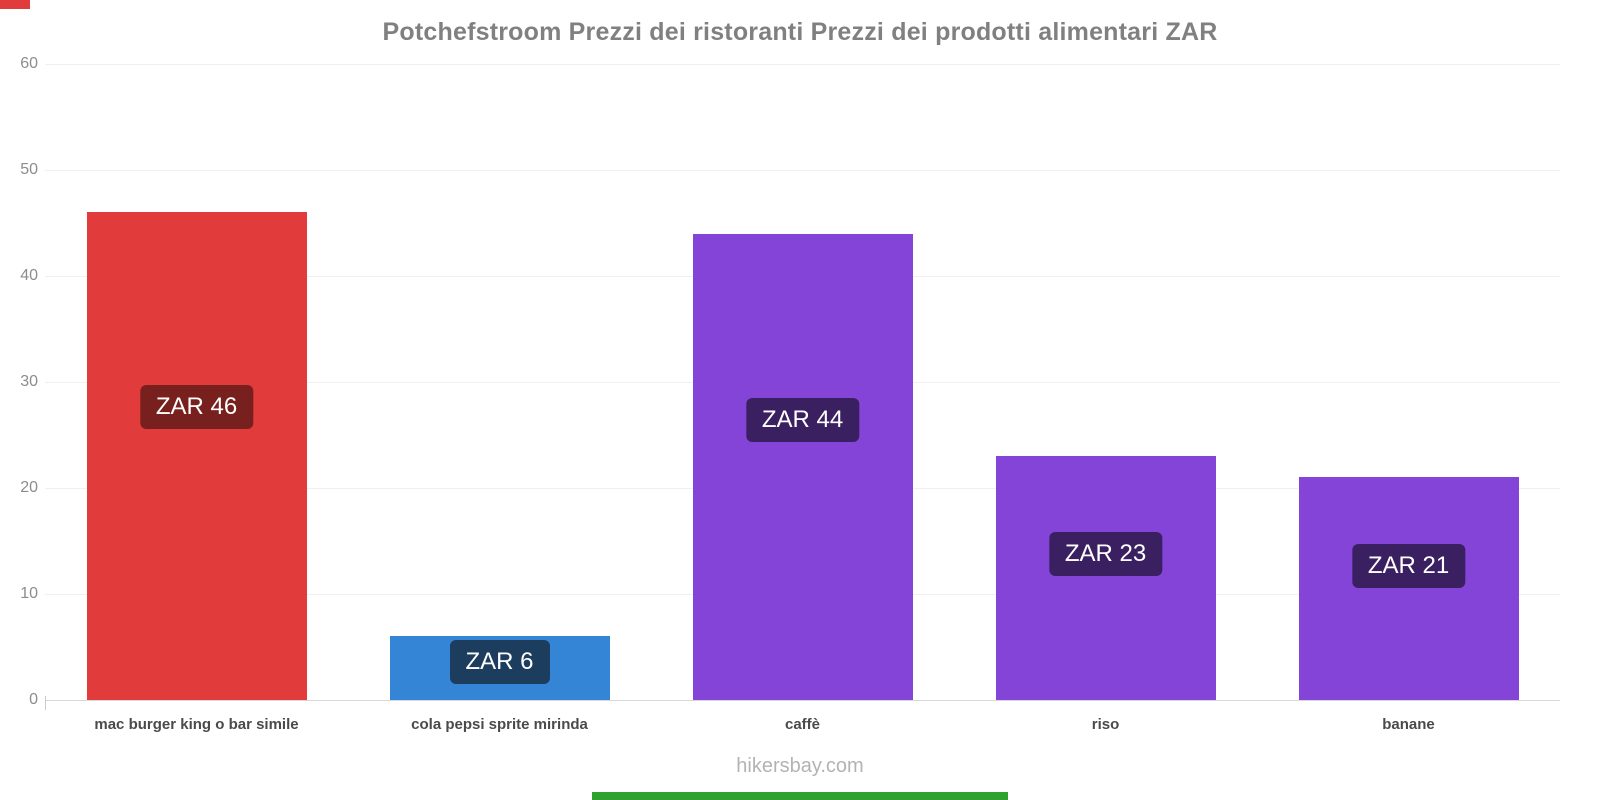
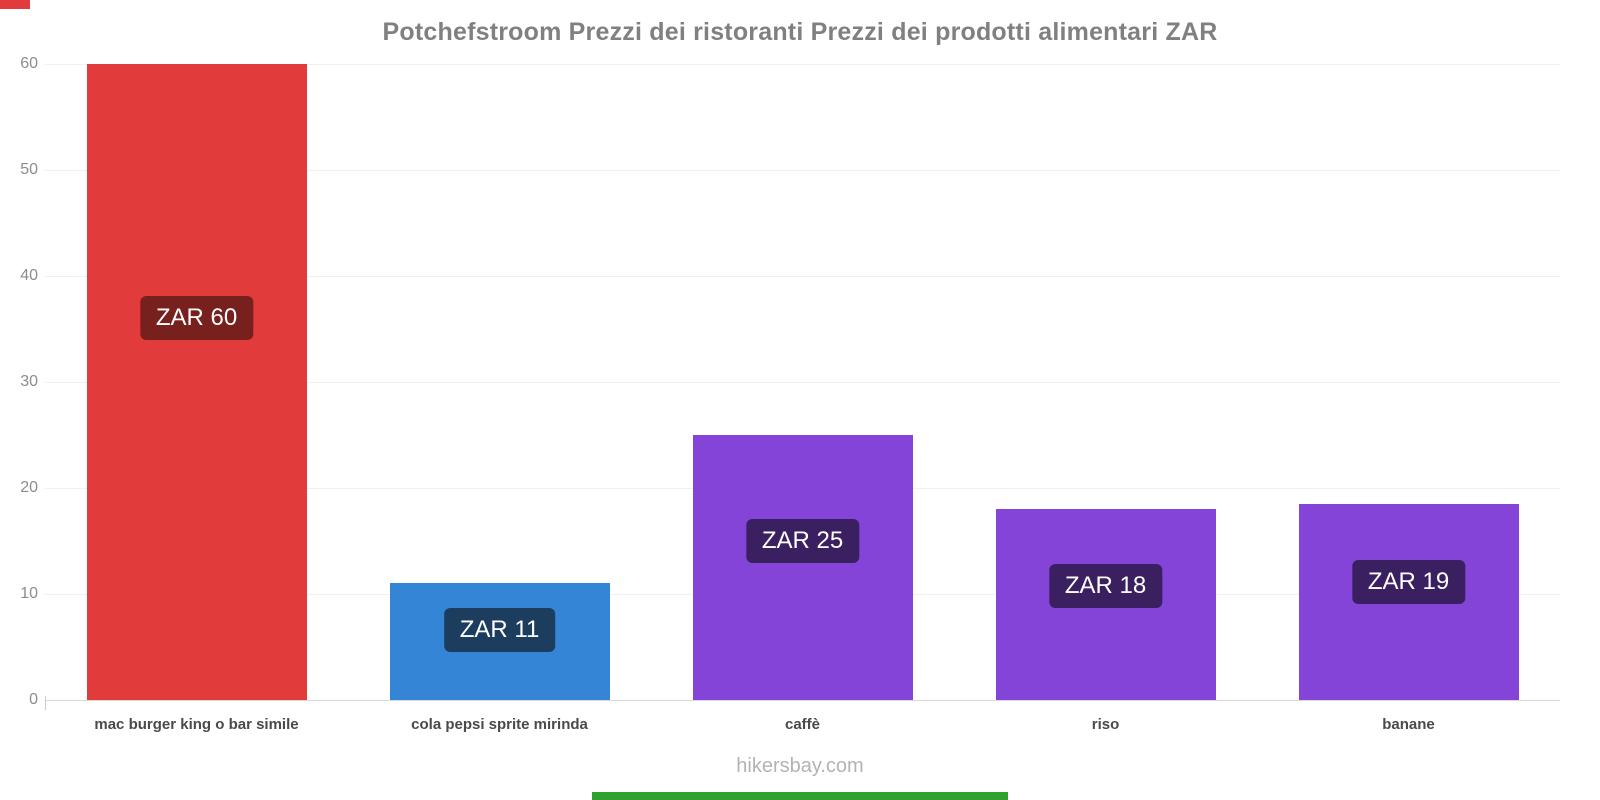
mac burger king o bar simile: 46 -> 60
cola pepsi sprite mirinda: 6 -> 11
caffè: 44 -> 25
riso: 23 -> 18
banane: 21 -> 19
